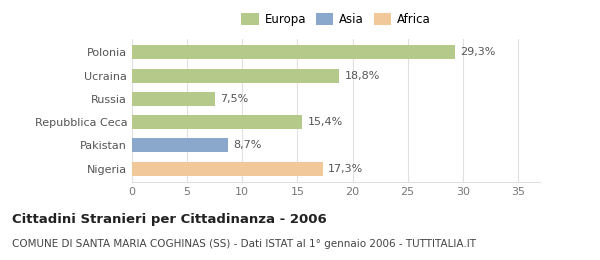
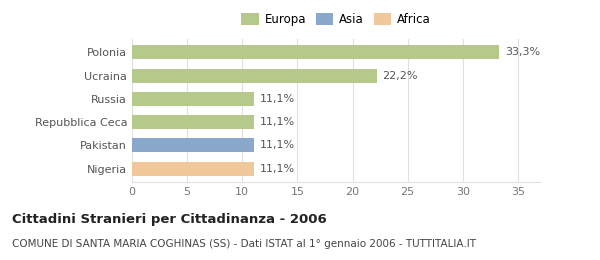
Polonia: 29,3% -> 33,3%
Ucraina: 18,8% -> 22,2%
Russia: 7,5% -> 11,1%
Repubblica Ceca: 15,4% -> 11,1%
Pakistan: 8,7% -> 11,1%
Nigeria: 17,3% -> 11,1%
